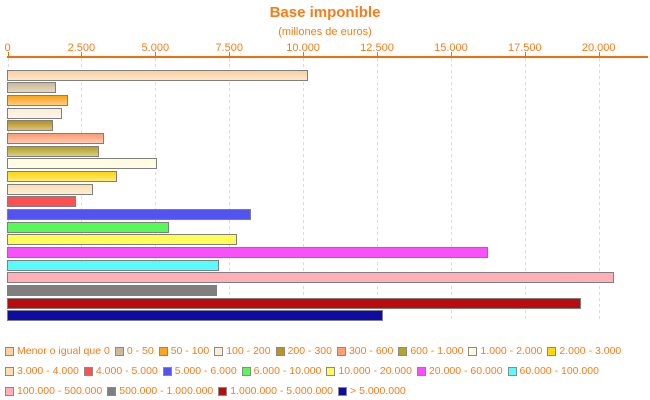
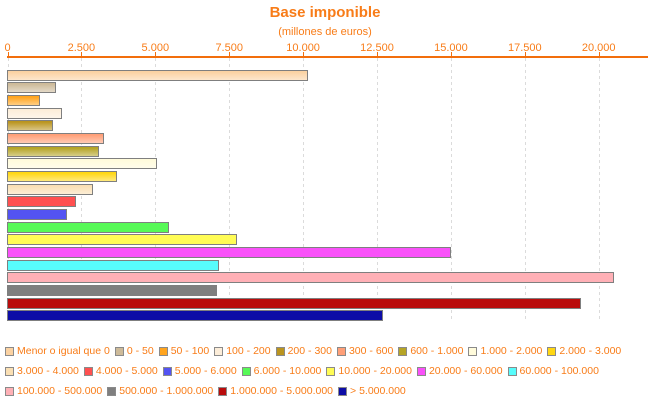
50 - 100: 2000 -> 1000
5.000 - 6.000: 8200 -> 2000
20.000 - 60.000: 16200 -> 15000
